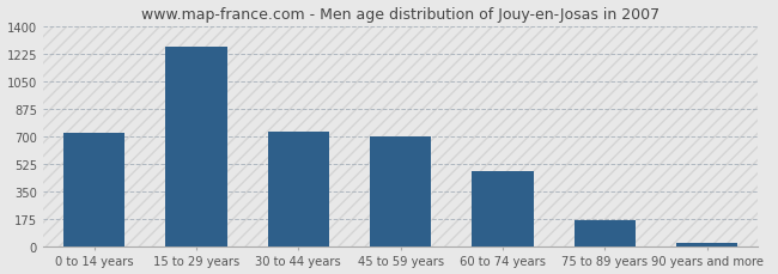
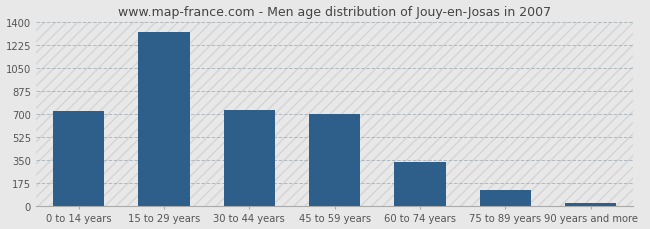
15 to 29 years: 1270 -> 1320
60 to 74 years: 480 -> 330
75 to 89 years: 160 -> 120
